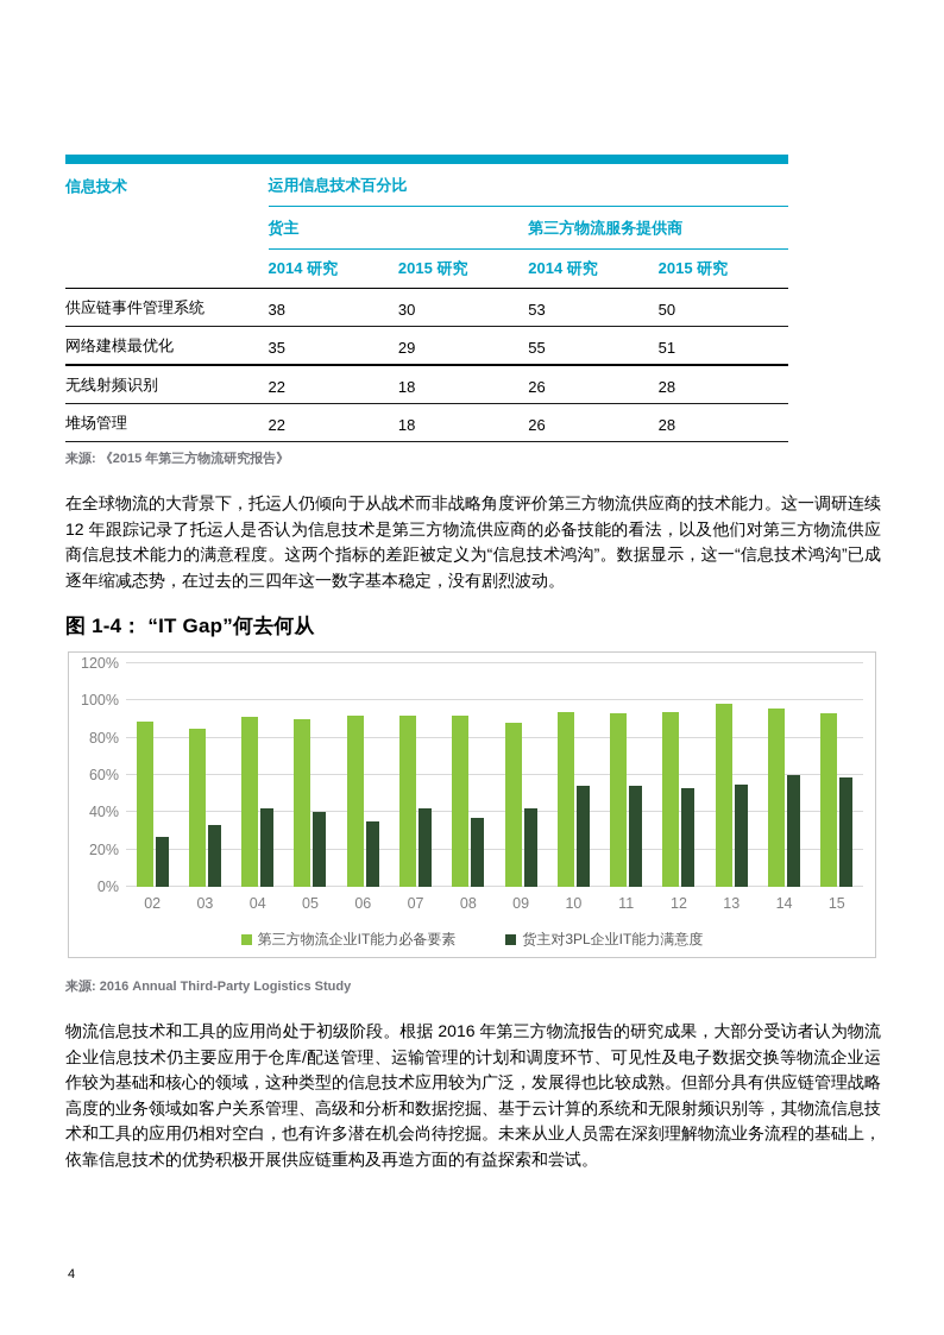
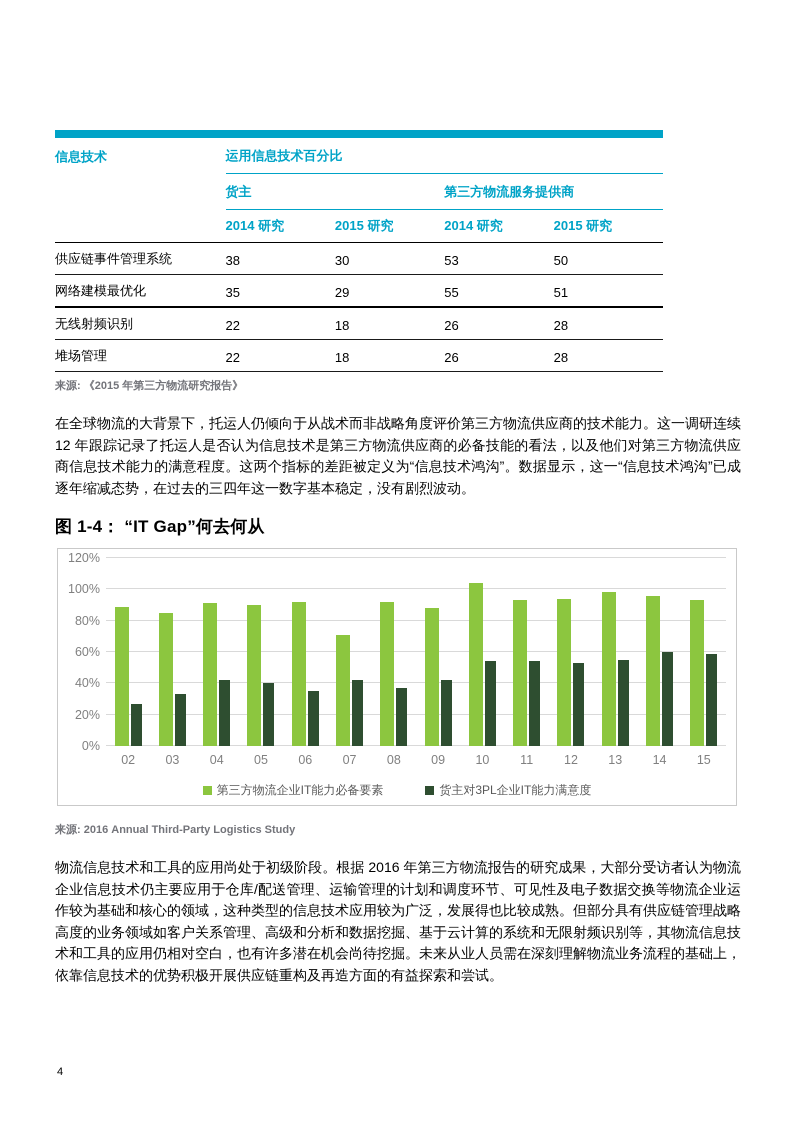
第三方物流企业IT能力必备要素/07: 92% -> 71%
第三方物流企业IT能力必备要素/10: 94% -> 104%
